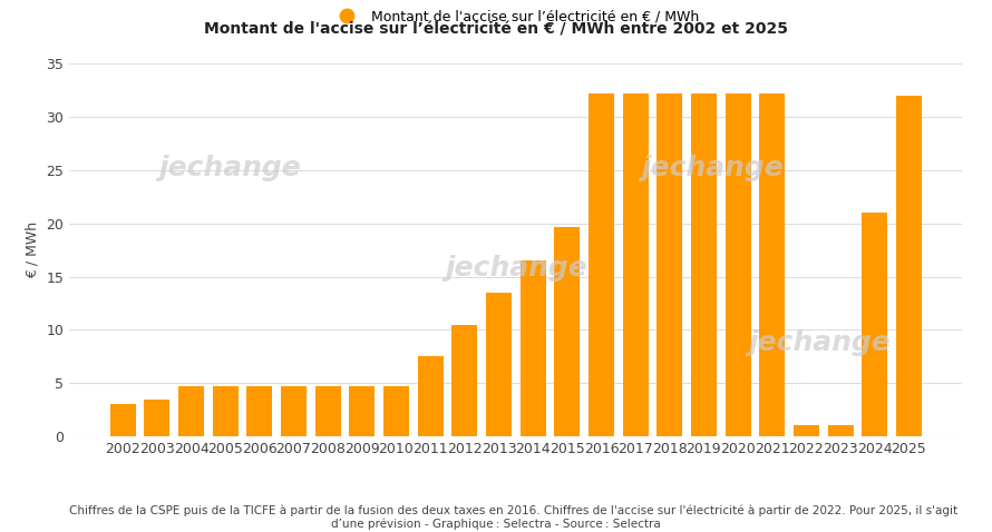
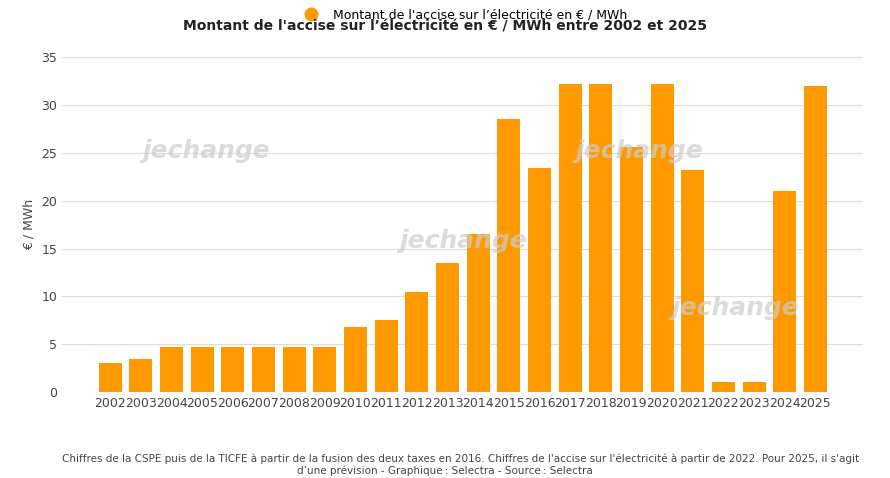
2010: 4.7 -> 6.8
2015: 19.7 -> 28.6
2016: 32.2 -> 23.4
2019: 32.2 -> 25.6
2021: 32.2 -> 23.2
